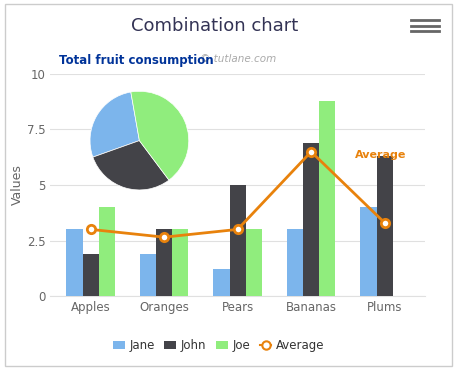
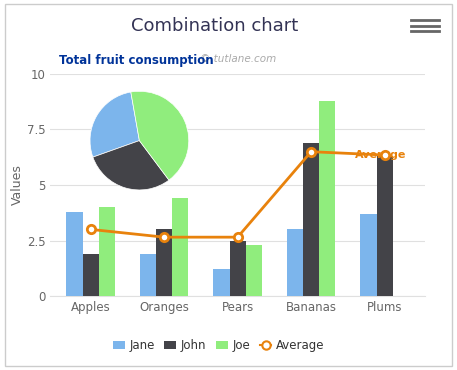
Jane/Apples: 3.0 -> 3.8
Joe/Oranges: 3.0 -> 4.4
John/Pears: 5.0 -> 2.5
Average/Pears: 3.00 -> 2.65
Joe/Pears: 3.0 -> 2.3
Jane/Plums: 4.0 -> 3.7
Average/Plums: 3.30 -> 6.35
